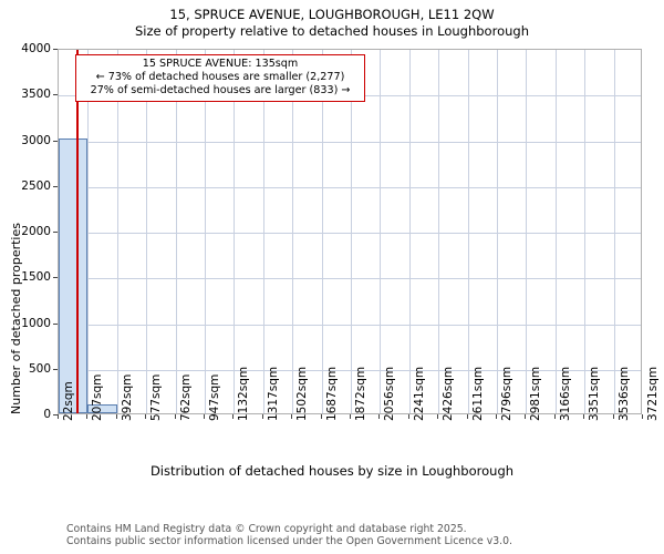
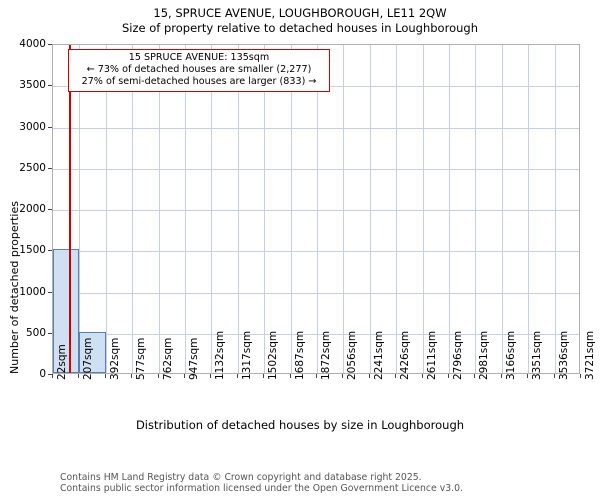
22sqm: 3000 -> 1500
207sqm: 100 -> 500
